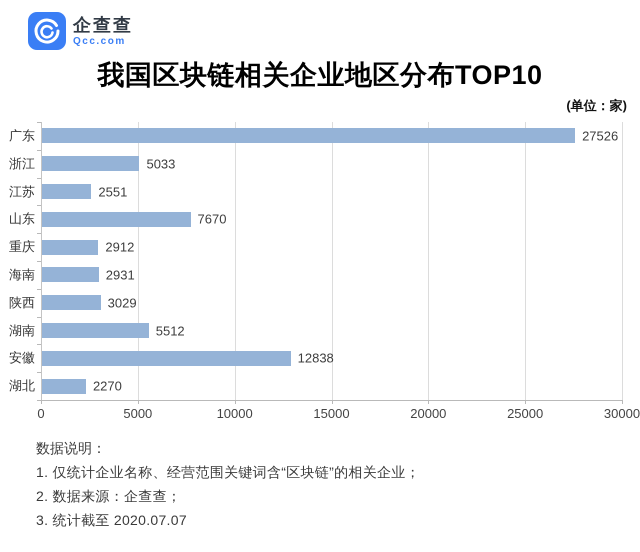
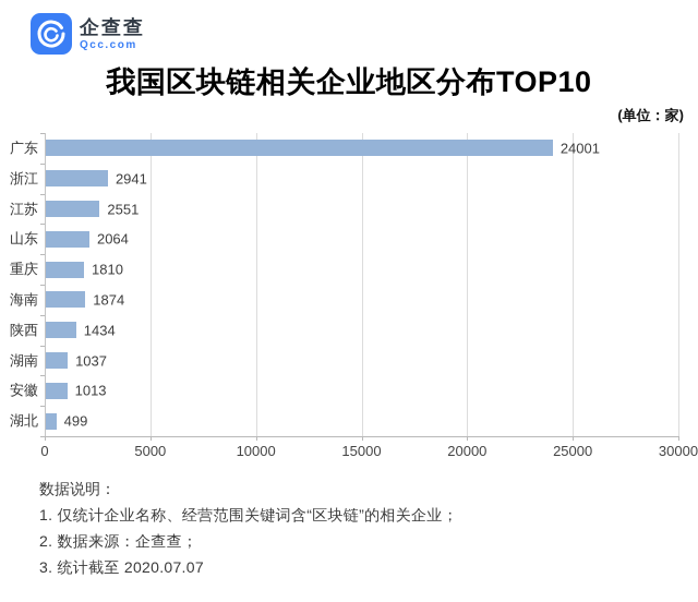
广东: 27526 -> 24001
浙江: 5033 -> 2941
山东: 7670 -> 2064
重庆: 2912 -> 1810
海南: 2931 -> 1874
陕西: 3029 -> 1434
湖南: 5512 -> 1037
安徽: 12838 -> 1013
湖北: 2270 -> 499
